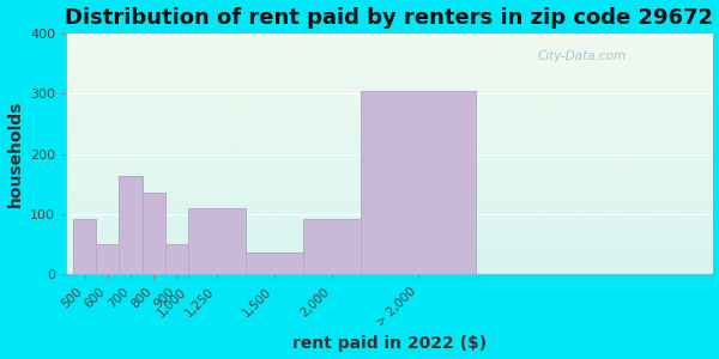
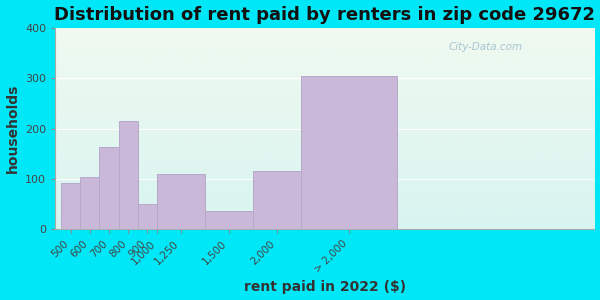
600: 50 -> 104
800: 135 -> 216
2,000: 93 -> 116
